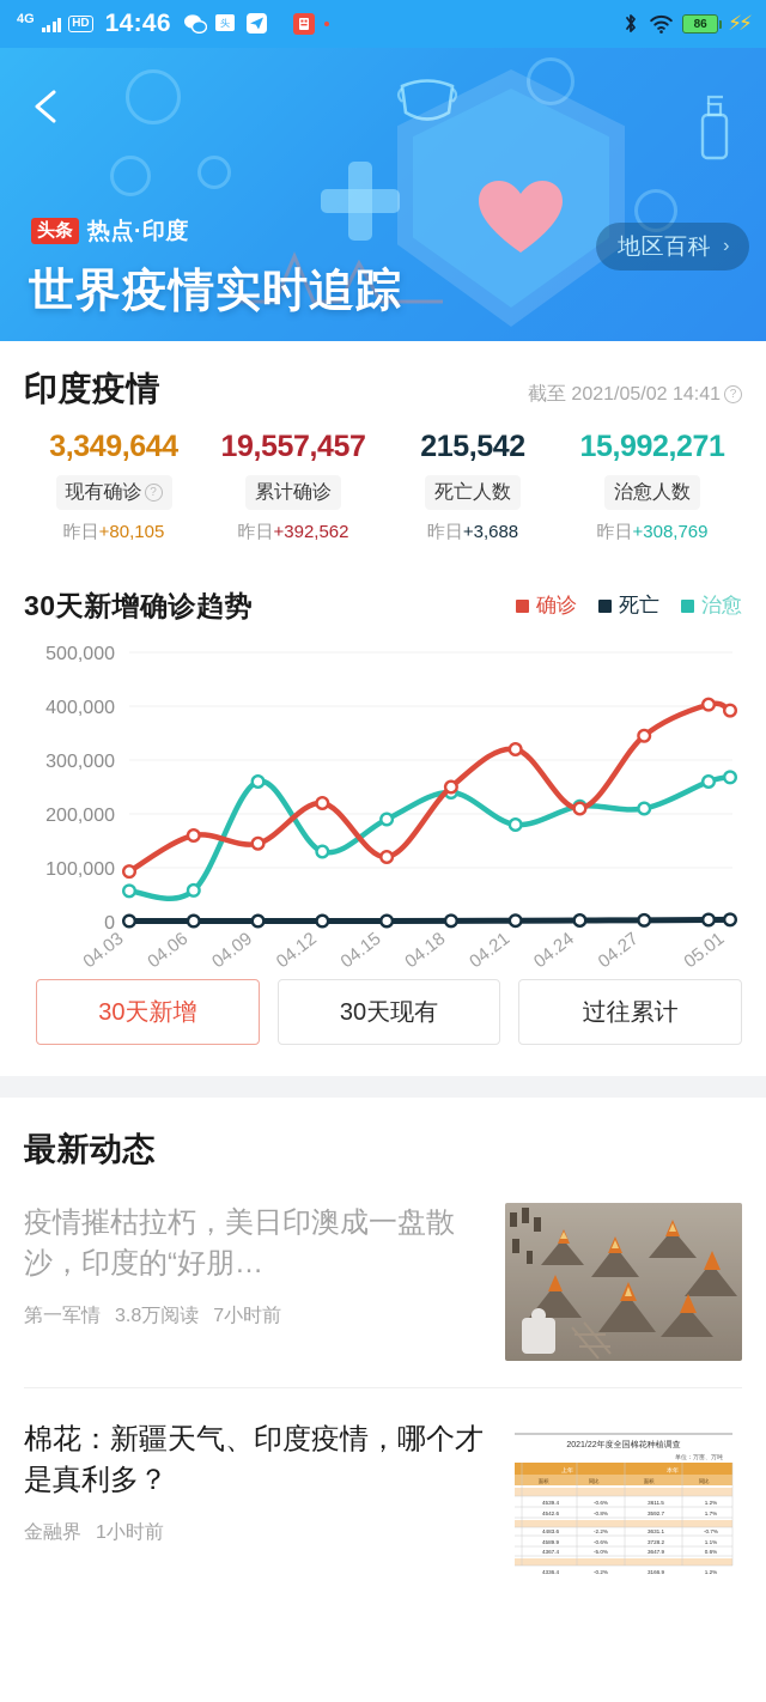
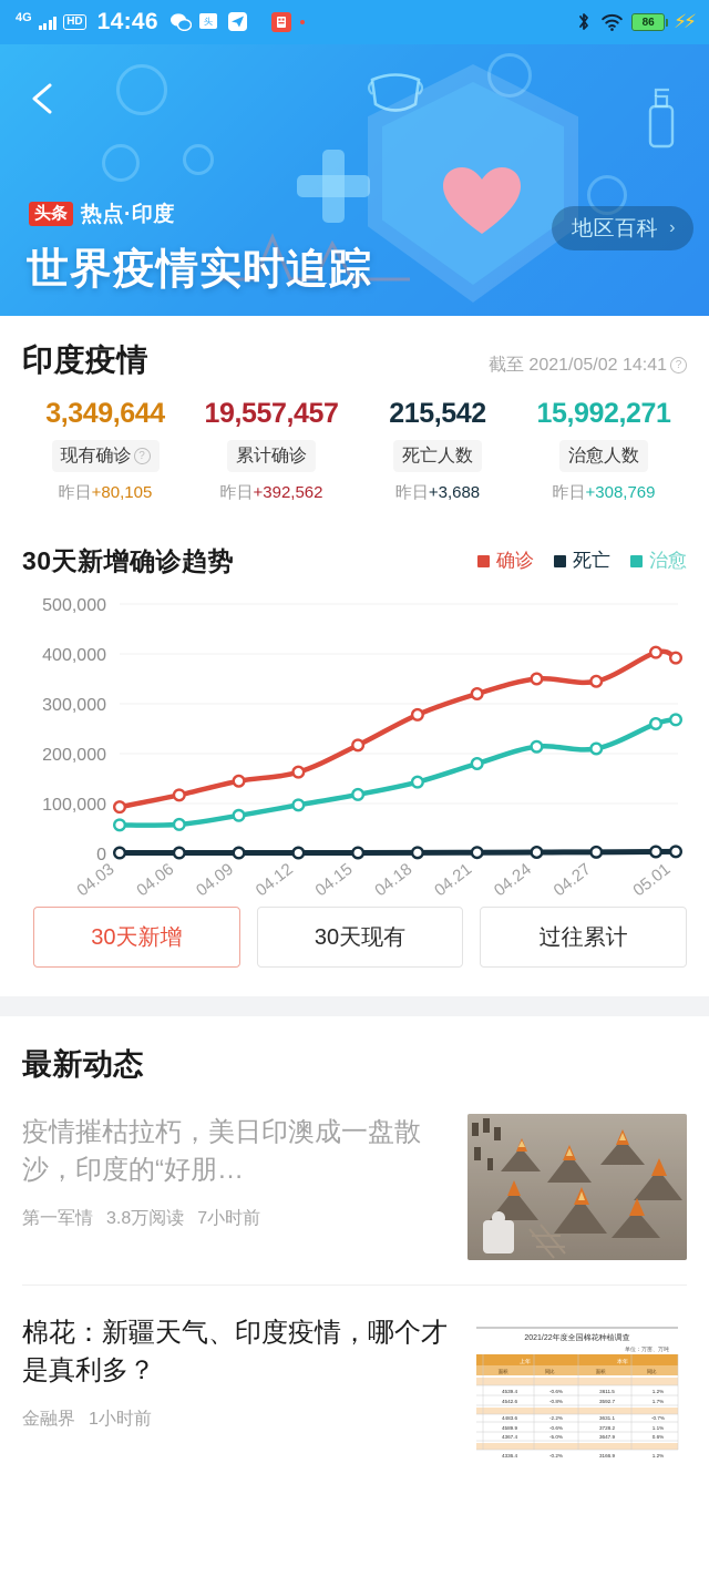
确诊/04.06: 160000 -> 120000
治愈/04.09: 260000 -> 80000
确诊/04.12: 220000 -> 160000
治愈/04.12: 130000 -> 100000
确诊/04.15: 120000 -> 220000
治愈/04.15: 190000 -> 120000
确诊/04.18: 250000 -> 280000
治愈/04.18: 240000 -> 140000
确诊/04.24: 210000 -> 350000
